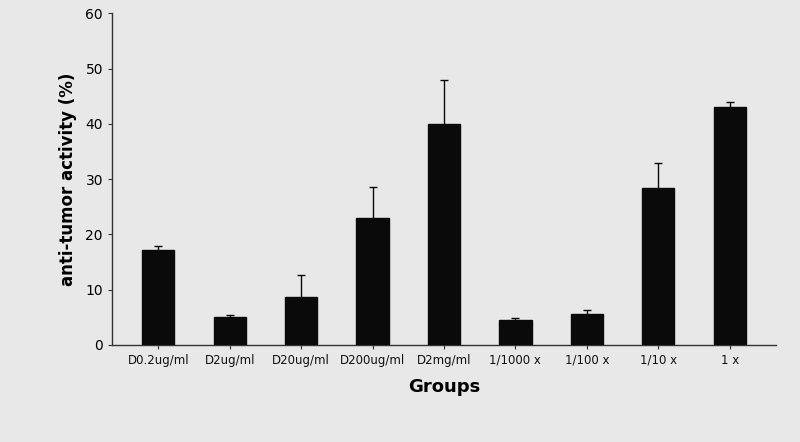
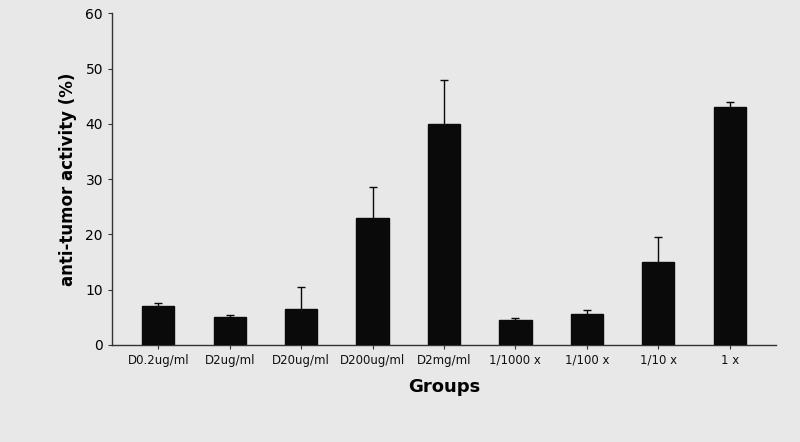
D0.2ug/ml: 17.2 -> 7.0
D20ug/ml: 8.6 -> 6.5
1/10 x: 28.4 -> 15.0
